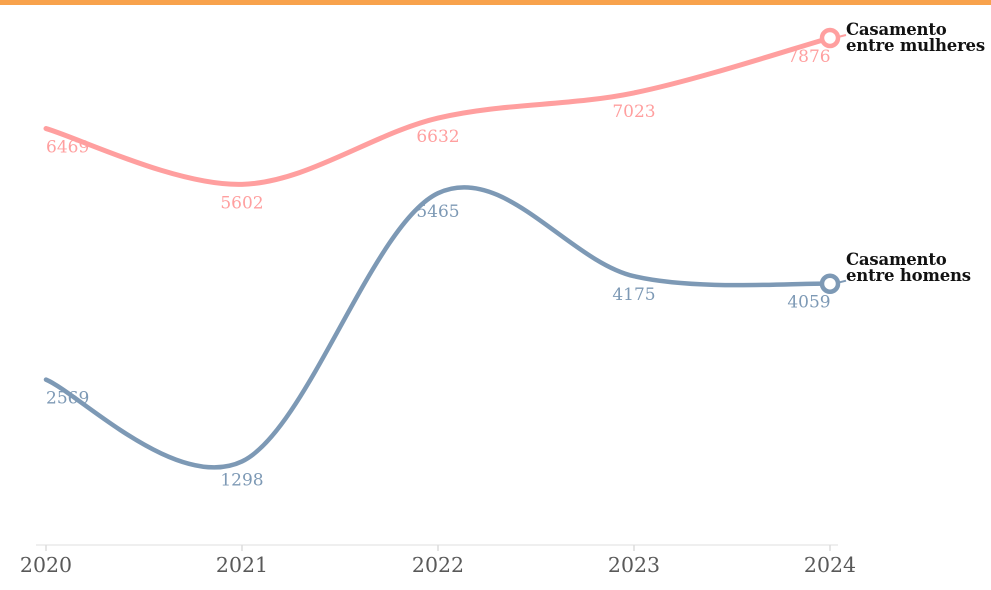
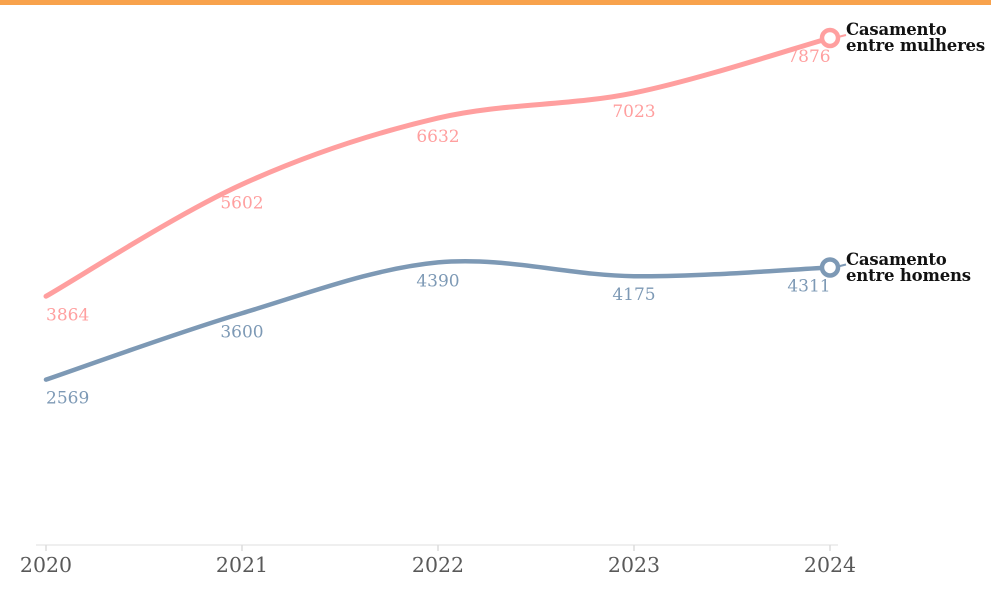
Casamento entre mulheres/2020: 6469 -> 3864
Casamento entre homens/2021: 1298 -> 3600
Casamento entre homens/2022: 5465 -> 4390
Casamento entre homens/2024: 4059 -> 4311
